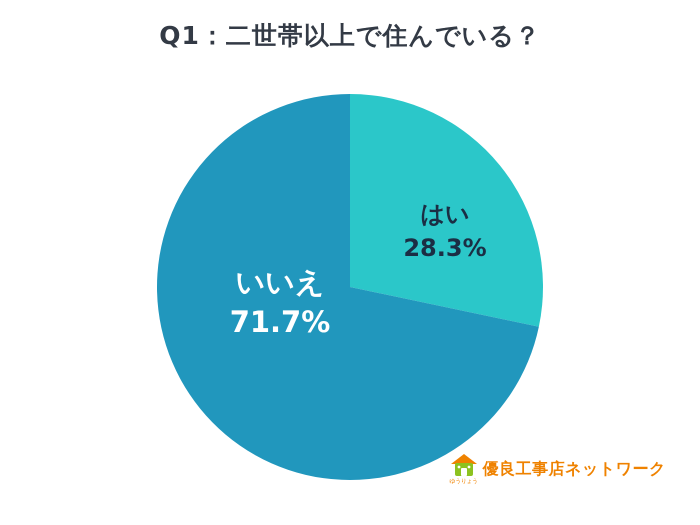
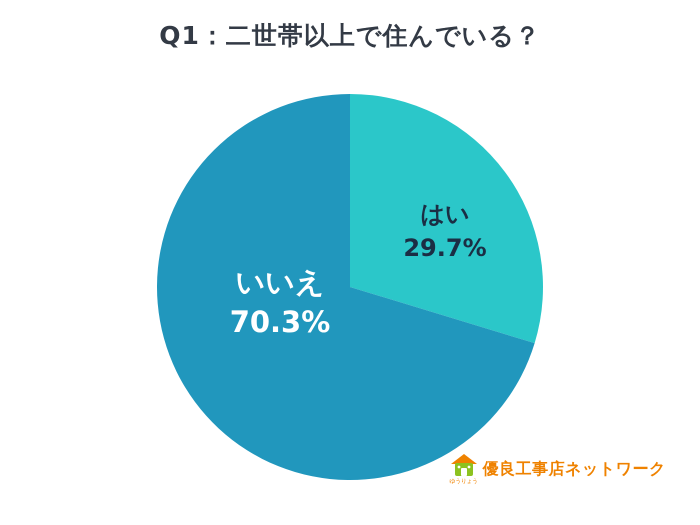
はい: 28.3% -> 29.7%
いいえ: 71.7% -> 70.3%
